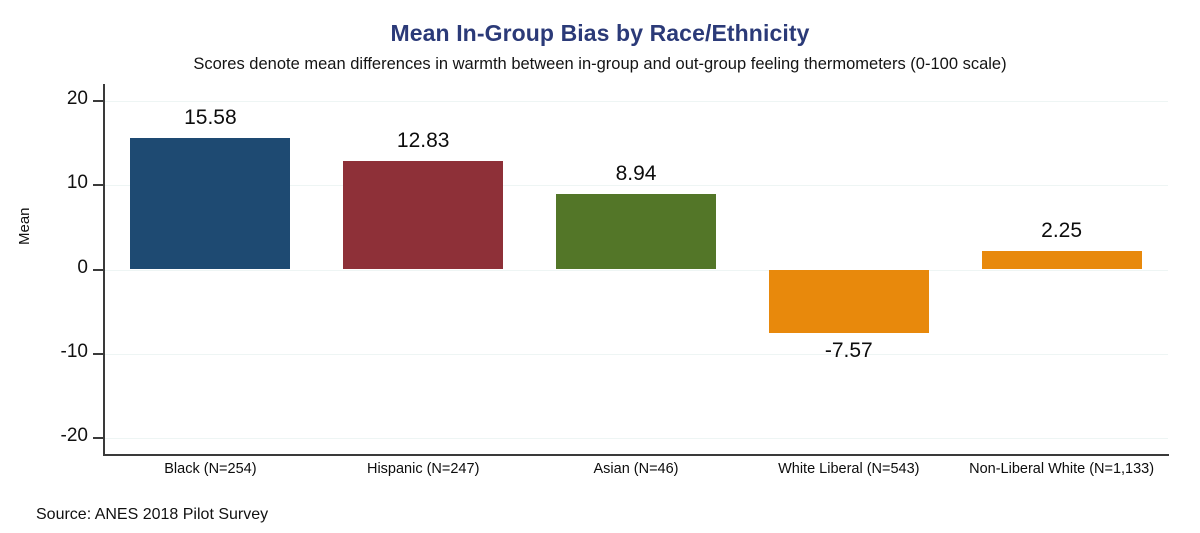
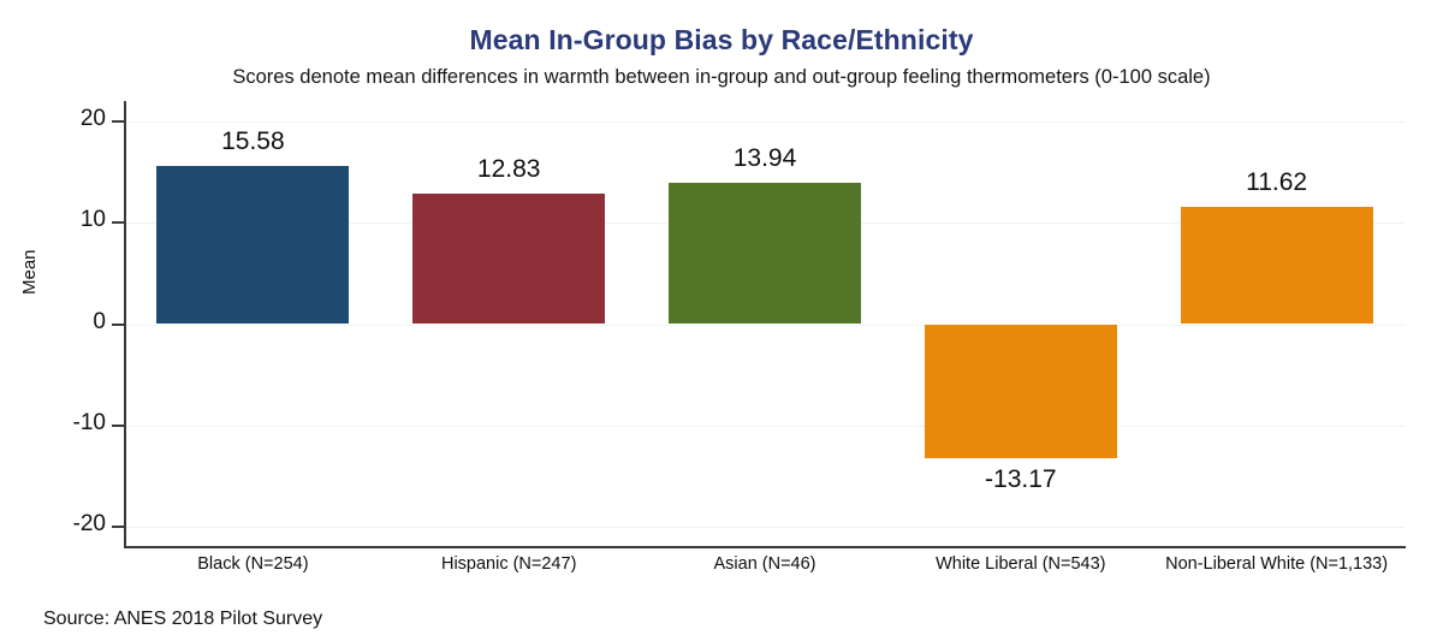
Asian (N=46): 8.94 -> 13.94
White Liberal (N=543): -7.57 -> -13.17
Non-Liberal White (N=1,133): 2.25 -> 11.62
